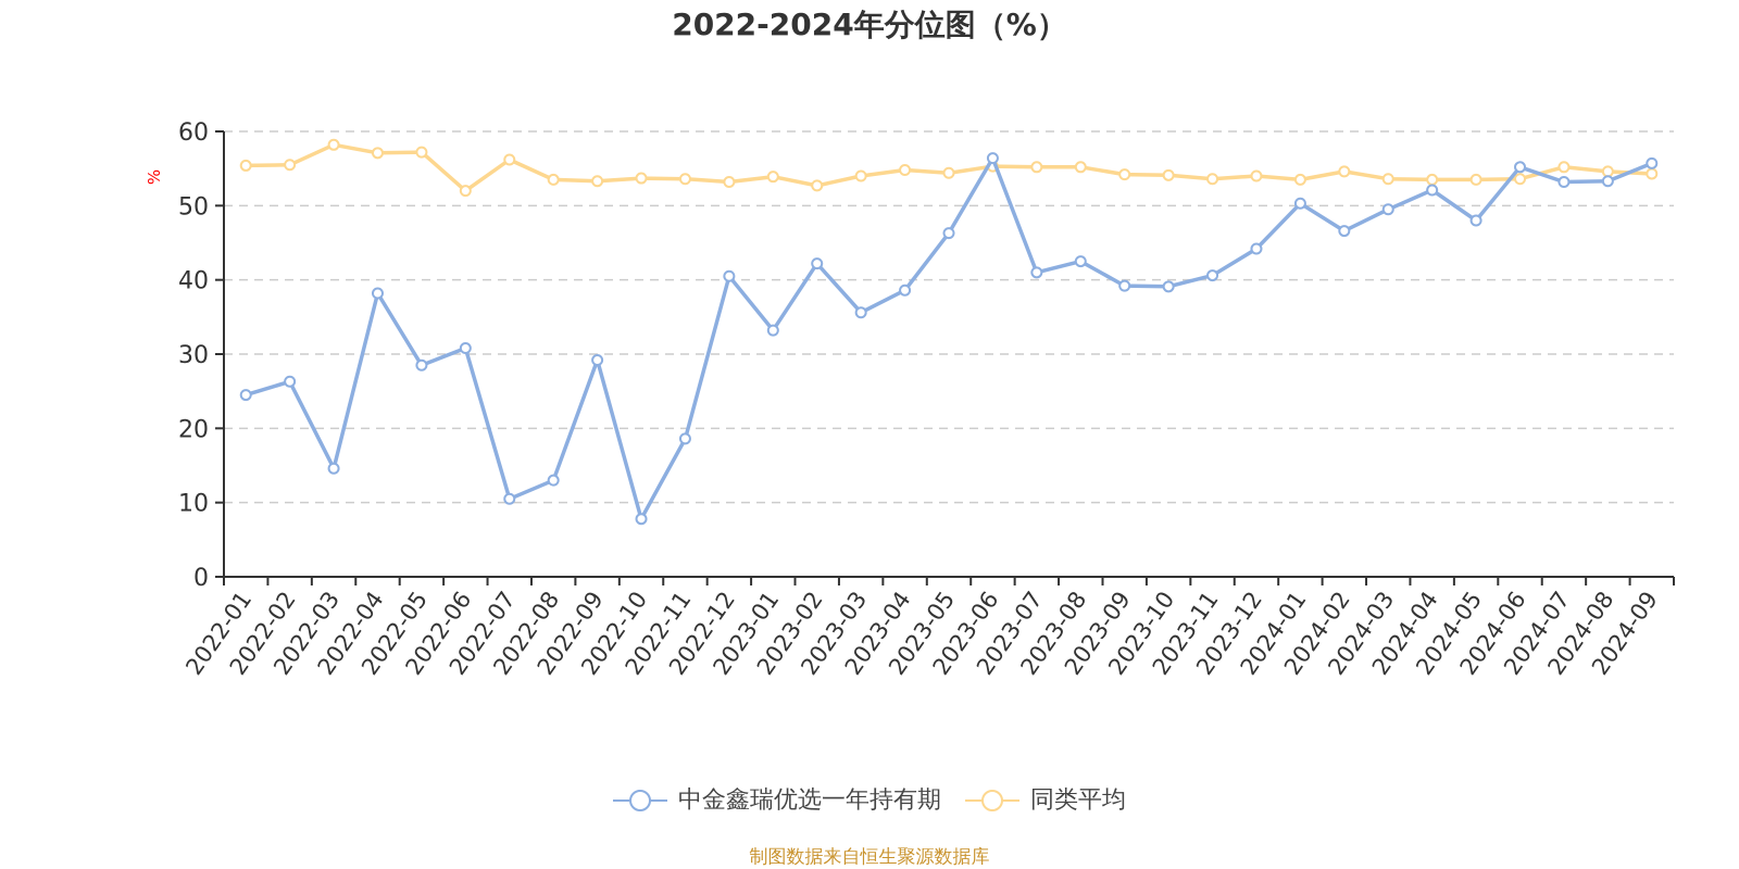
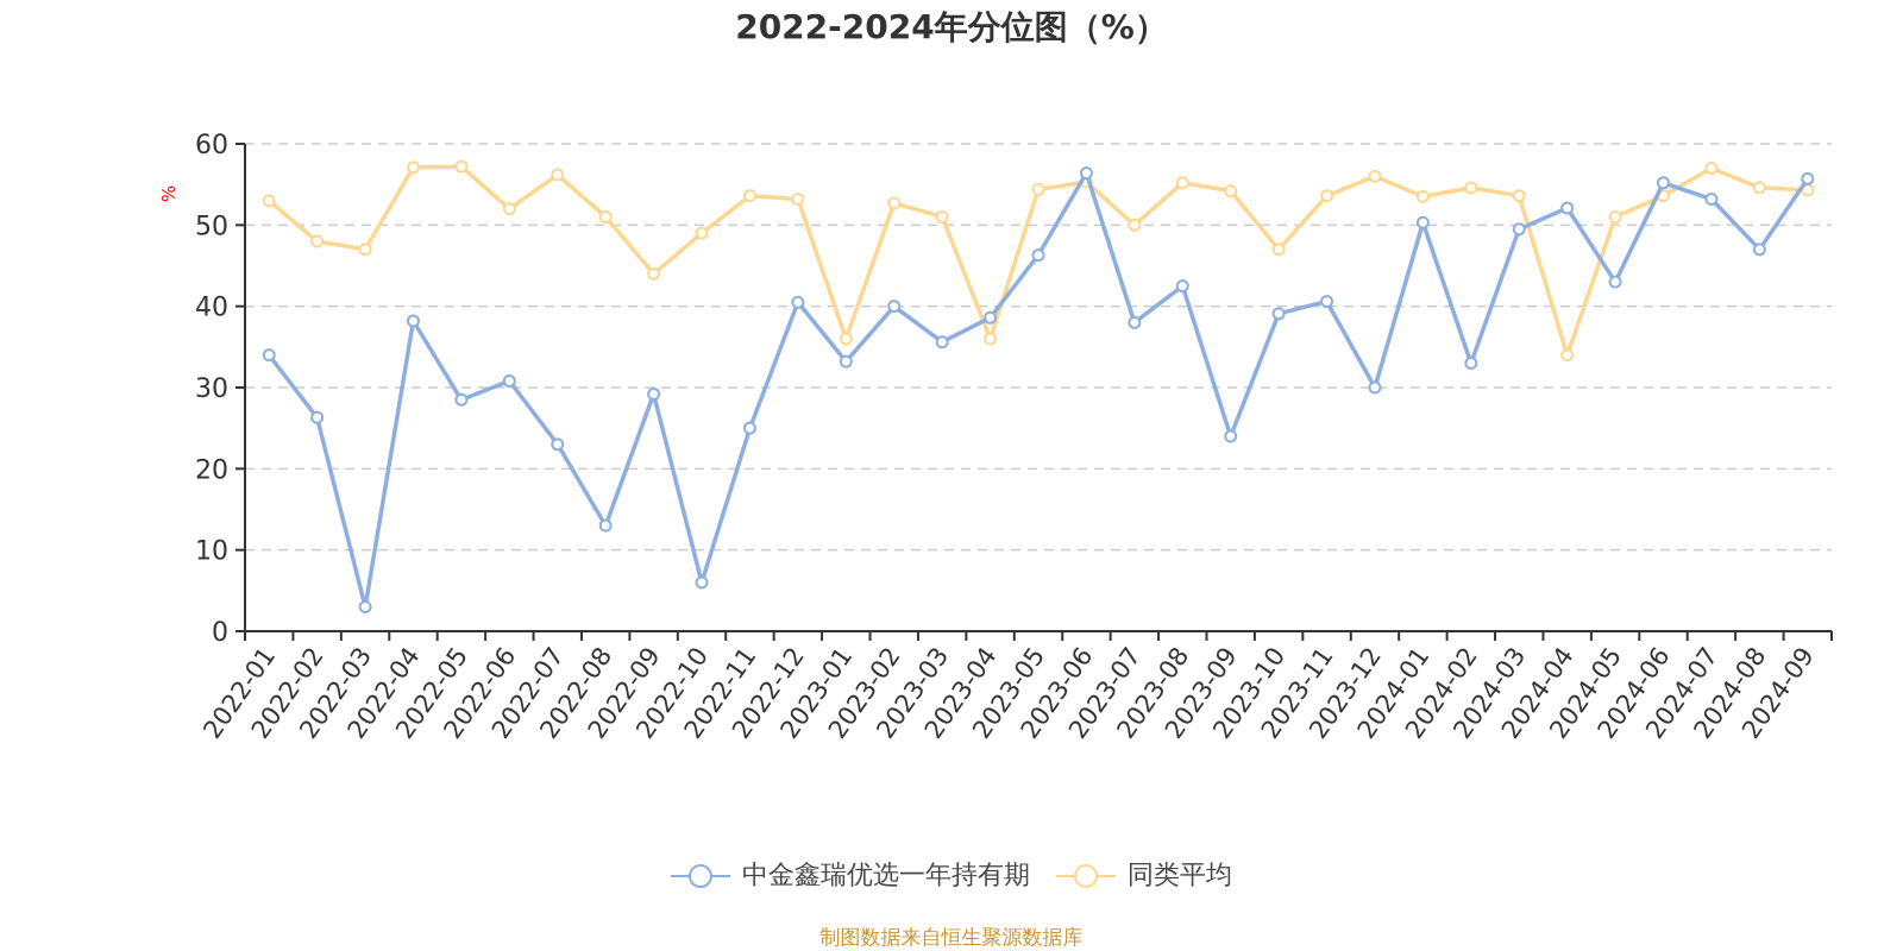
中金鑫瑞优选一年持有期/2022-01: 24 -> 34
同类平均/2022-01: 55 -> 53
同类平均/2022-02: 56 -> 48
中金鑫瑞优选一年持有期/2022-03: 15 -> 3
同类平均/2022-03: 58 -> 47
中金鑫瑞优选一年持有期/2022-07: 10 -> 23
同类平均/2022-08: 54 -> 51
同类平均/2022-09: 53 -> 44
中金鑫瑞优选一年持有期/2022-10: 8 -> 6
同类平均/2022-10: 54 -> 49
中金鑫瑞优选一年持有期/2022-11: 19 -> 25
同类平均/2023-01: 54 -> 36
中金鑫瑞优选一年持有期/2023-02: 42 -> 40
同类平均/2023-03: 54 -> 51
同类平均/2023-04: 55 -> 36
中金鑫瑞优选一年持有期/2023-07: 41 -> 38
同类平均/2023-07: 55 -> 50
中金鑫瑞优选一年持有期/2023-09: 39 -> 24
同类平均/2023-10: 54 -> 47
中金鑫瑞优选一年持有期/2023-12: 44 -> 30
同类平均/2023-12: 54 -> 56
中金鑫瑞优选一年持有期/2024-02: 47 -> 33
同类平均/2024-04: 54 -> 34
中金鑫瑞优选一年持有期/2024-05: 48 -> 43
同类平均/2024-05: 54 -> 51
同类平均/2024-07: 55 -> 57
中金鑫瑞优选一年持有期/2024-08: 53 -> 47
